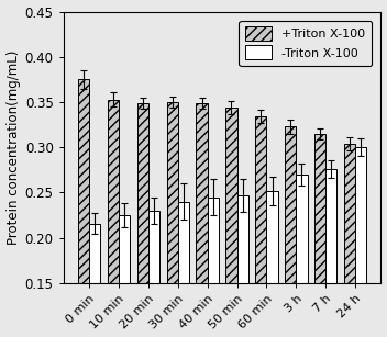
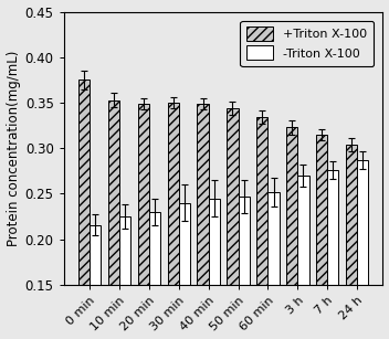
-Triton X-100/24 h: 0.300 -> 0.287
